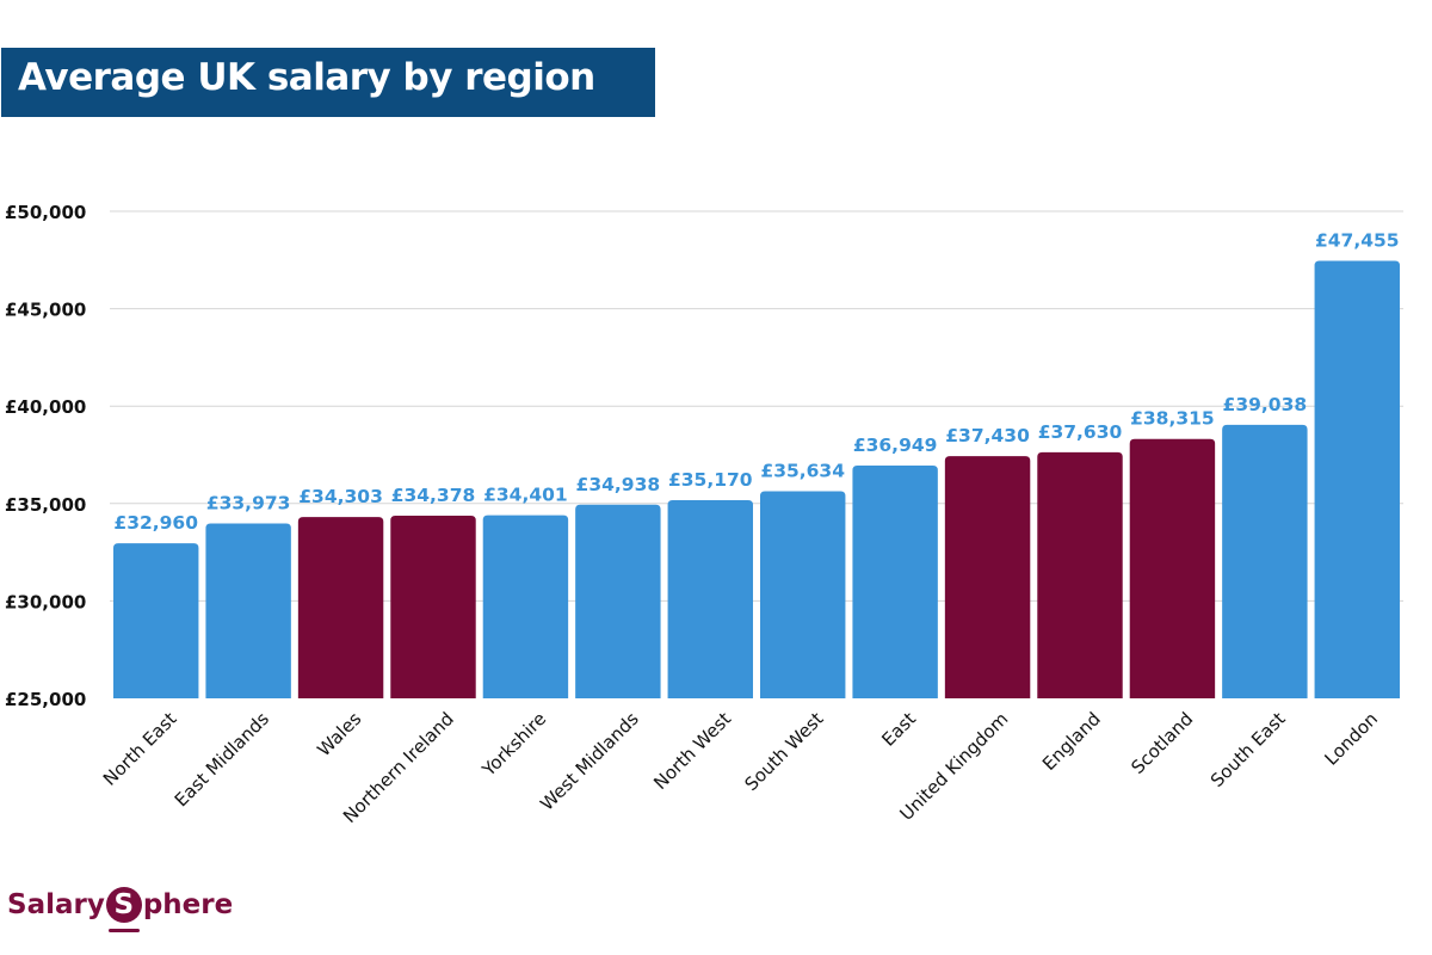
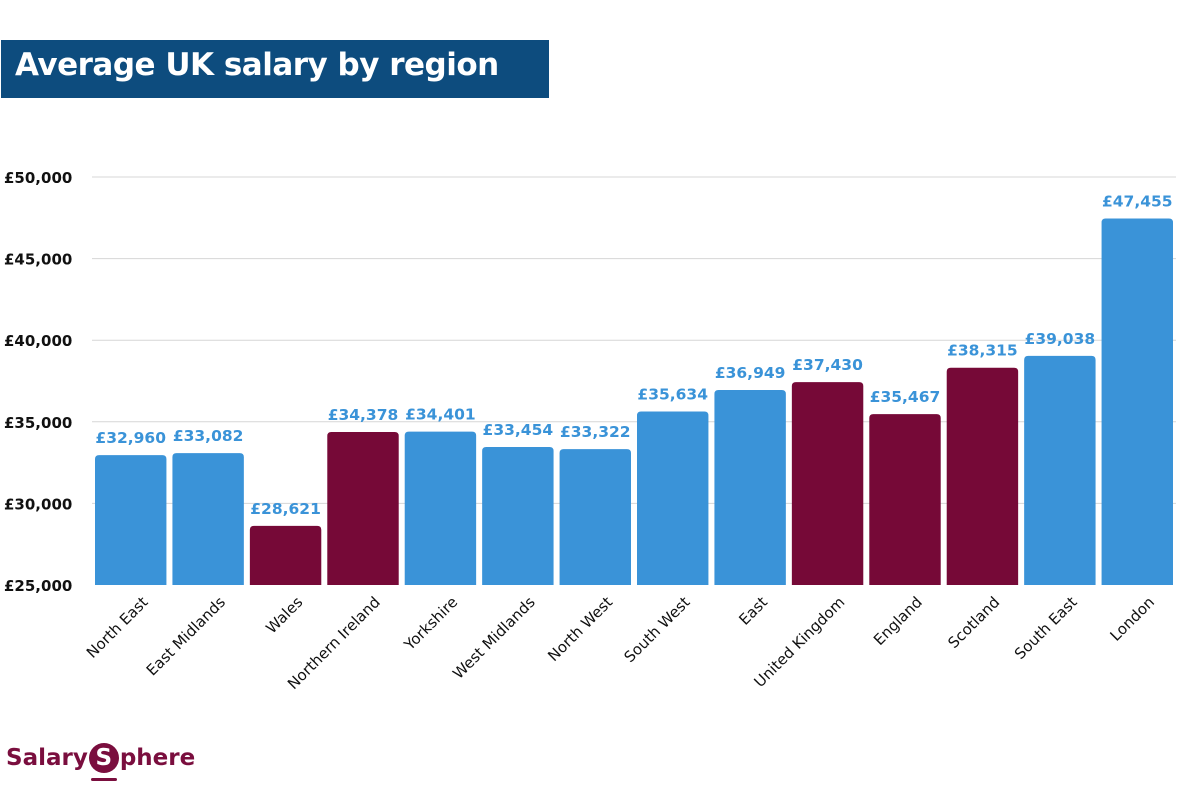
East Midlands: £33,973 -> £33,082
Wales: £34,303 -> £28,621
West Midlands: £34,938 -> £33,454
North West: £35,170 -> £33,322
England: £37,630 -> £35,467
